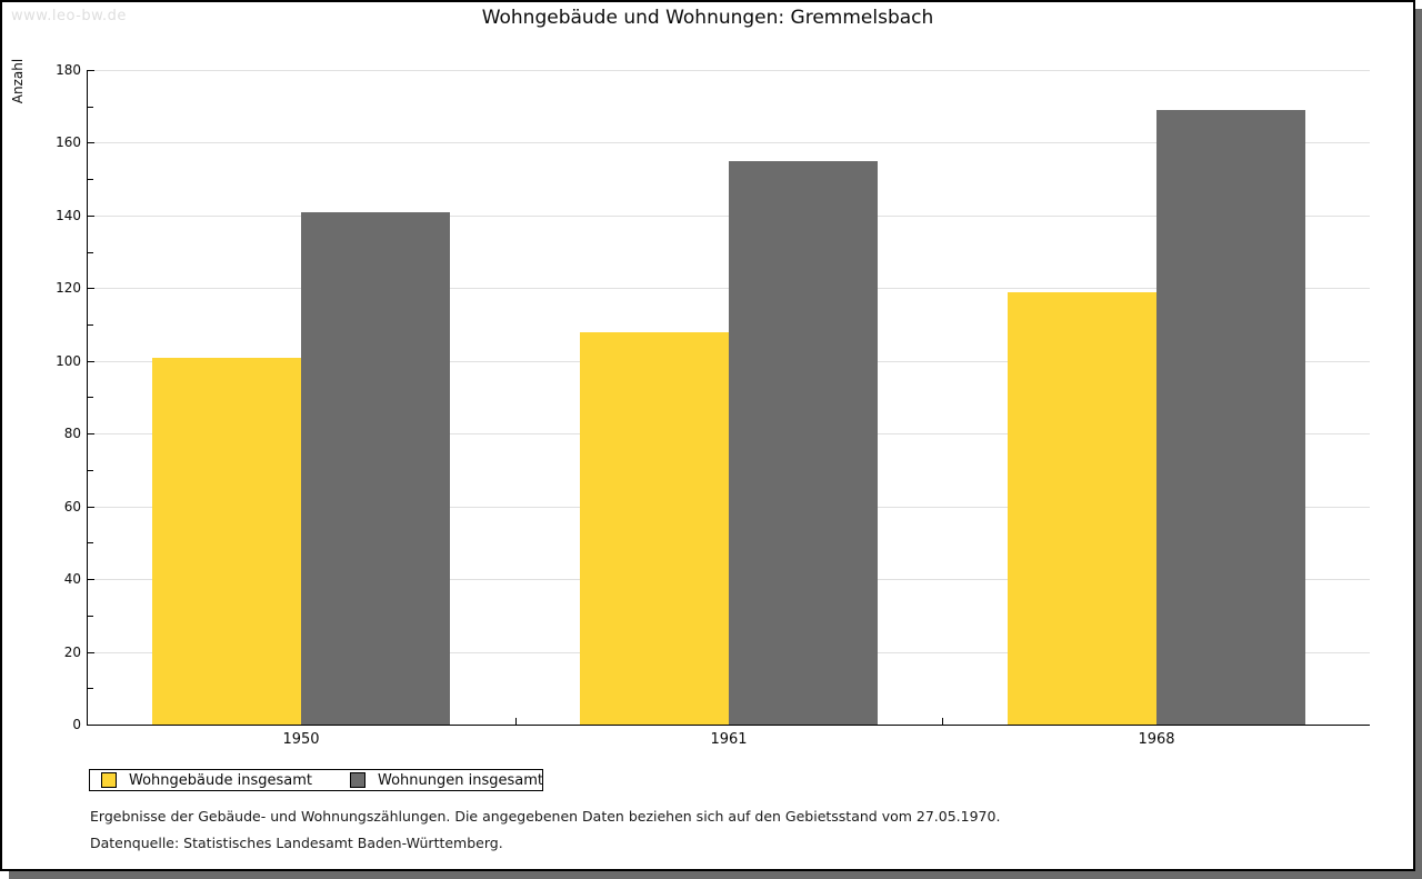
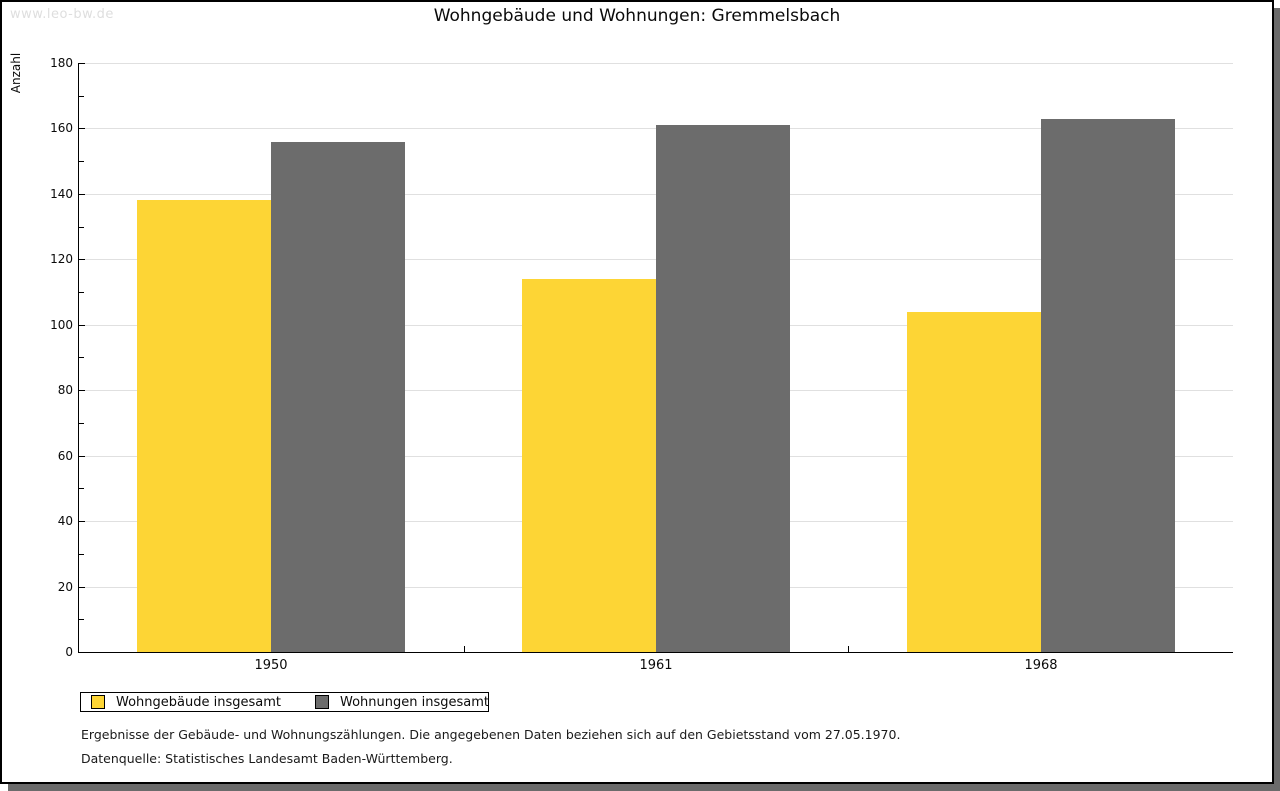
Wohngebäude insgesamt/1950: 101 -> 138
Wohnungen insgesamt/1950: 141 -> 156
Wohngebäude insgesamt/1961: 108 -> 114
Wohnungen insgesamt/1961: 155 -> 161
Wohngebäude insgesamt/1968: 119 -> 104
Wohnungen insgesamt/1968: 169 -> 163
